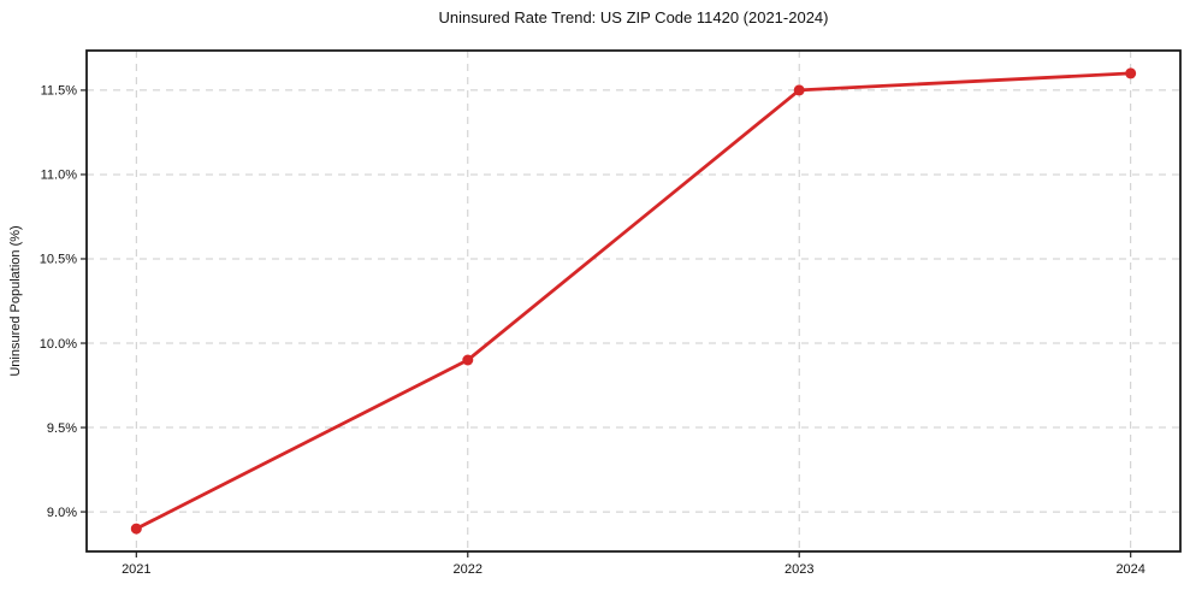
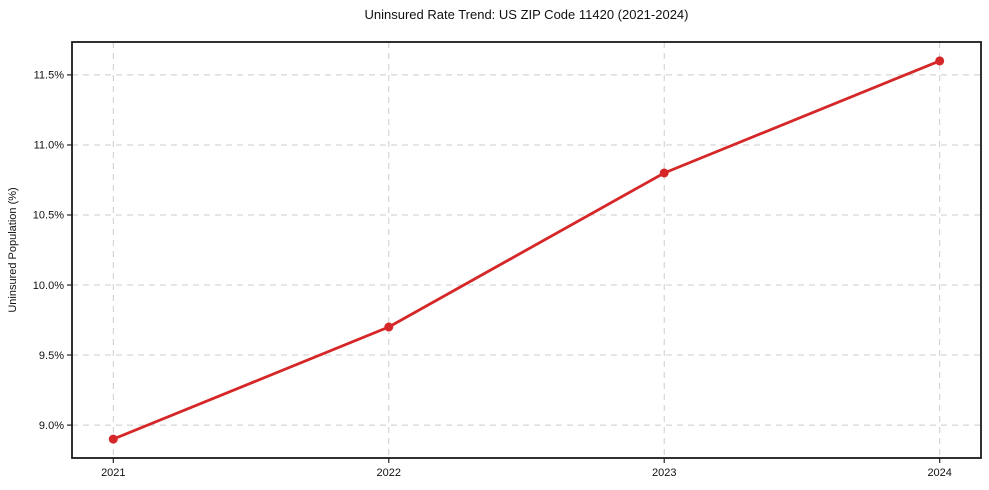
2022: 9.9% -> 9.7%
2023: 11.5% -> 10.8%
